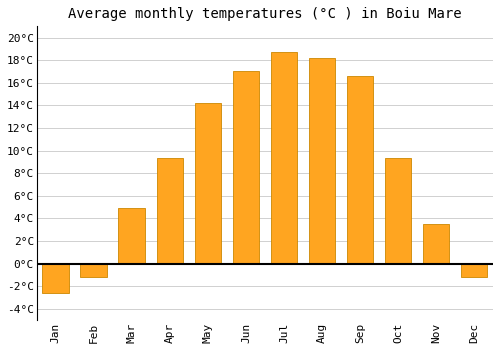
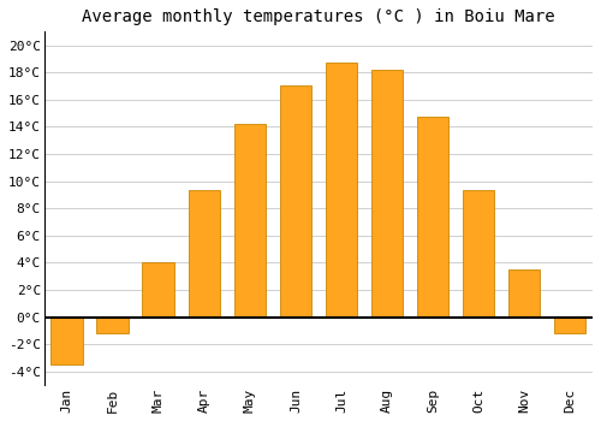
Jan: -2.6°C -> -3.5°C
Mar: 4.9°C -> 4.0°C
Sep: 16.6°C -> 14.7°C
